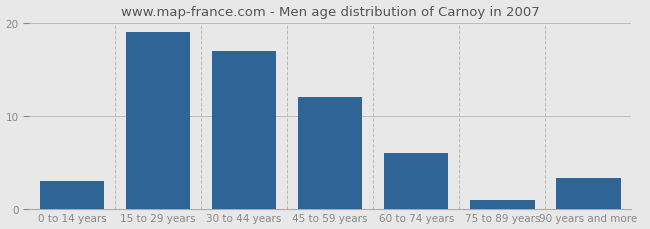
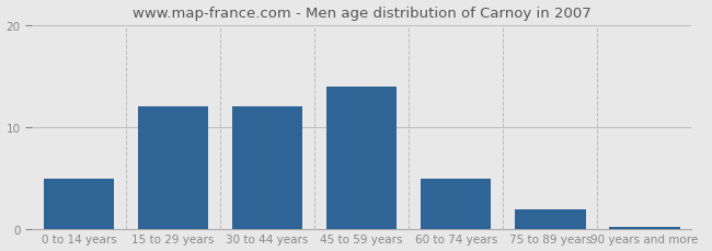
0 to 14 years: 3.0 -> 5.0
15 to 29 years: 19.0 -> 12.0
30 to 44 years: 17.0 -> 12.0
45 to 59 years: 12.0 -> 14.0
60 to 74 years: 6.0 -> 5.0
75 to 89 years: 1.0 -> 2.0
90 years and more: 3.4 -> 0.2
